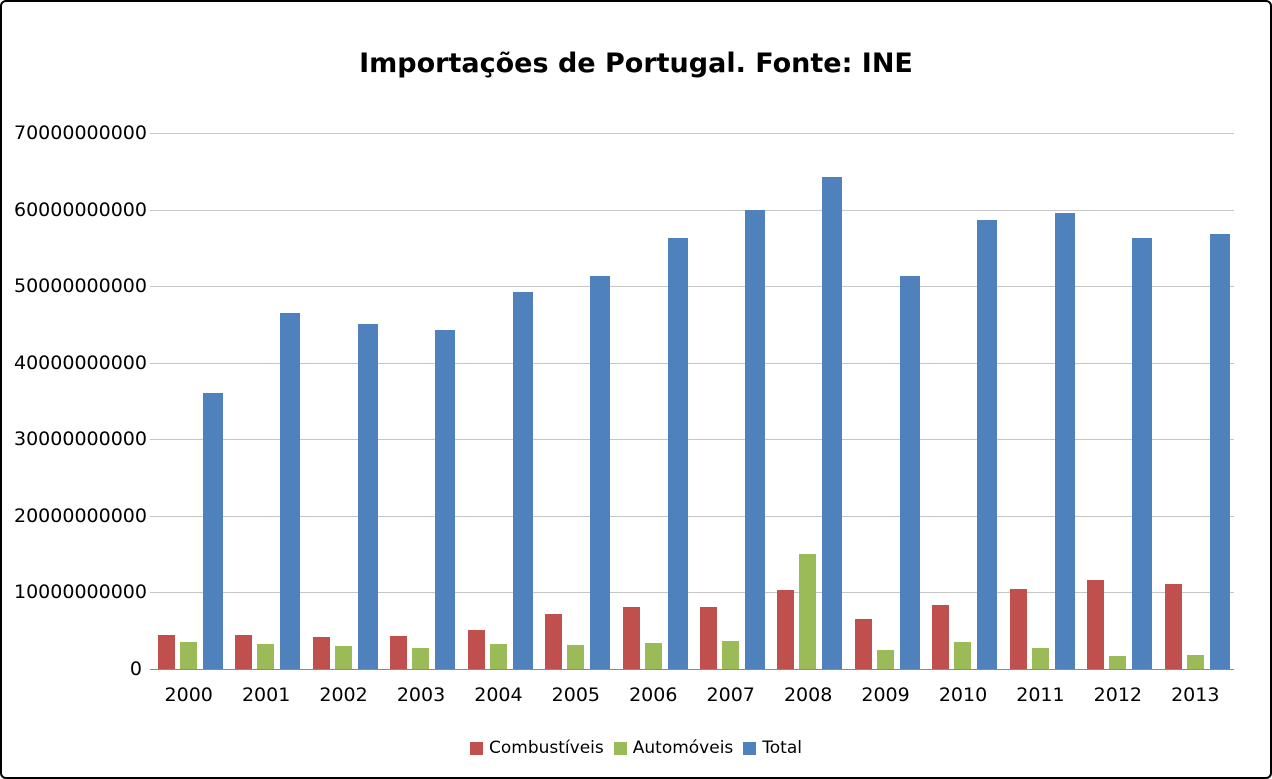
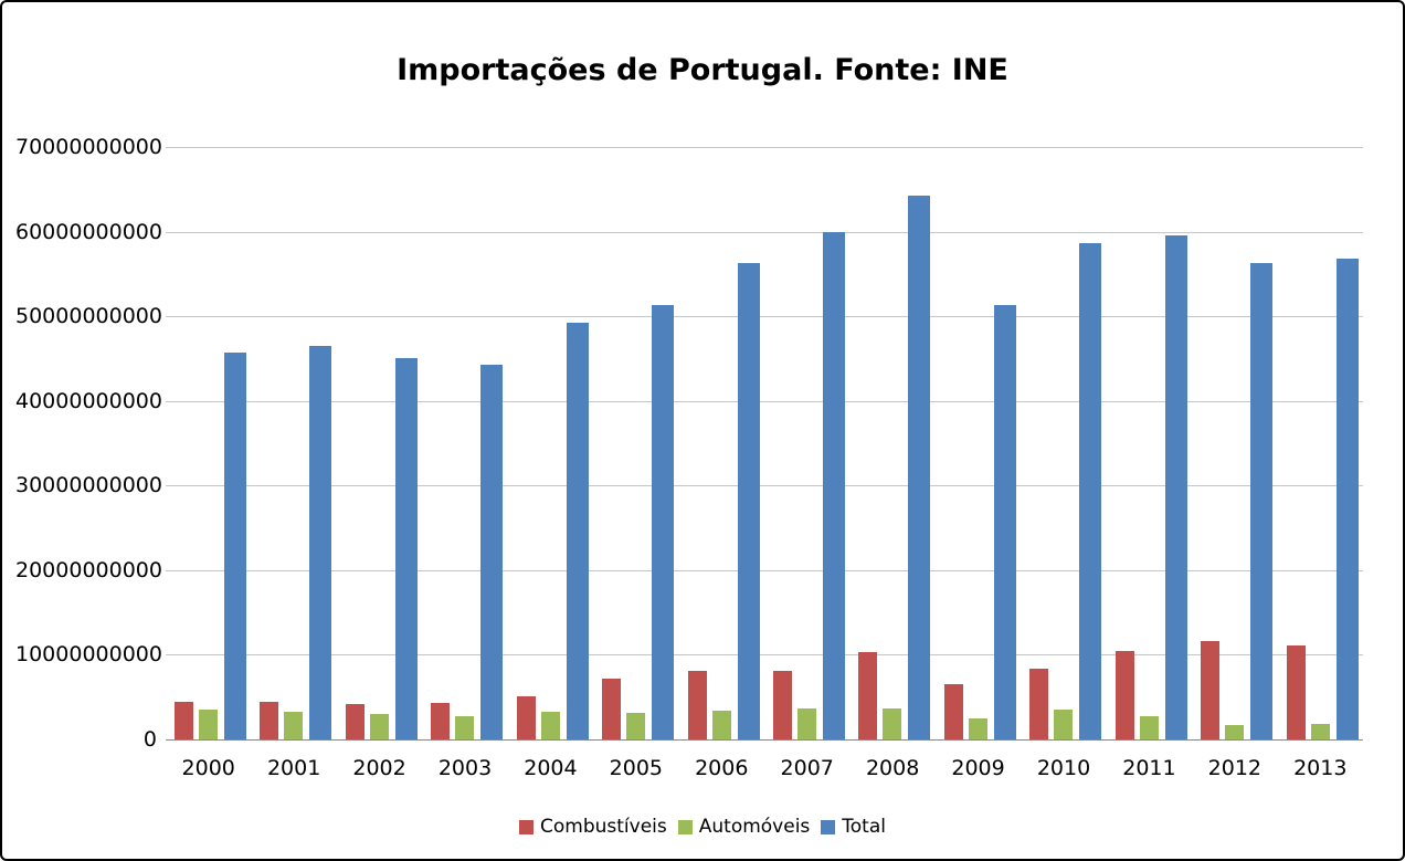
Total/2000: 36000000000 -> 46000000000
Automóveis/2008: 15000000000 -> 4000000000
